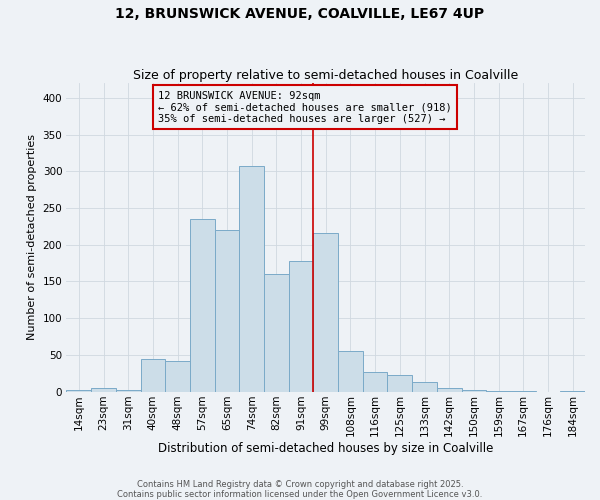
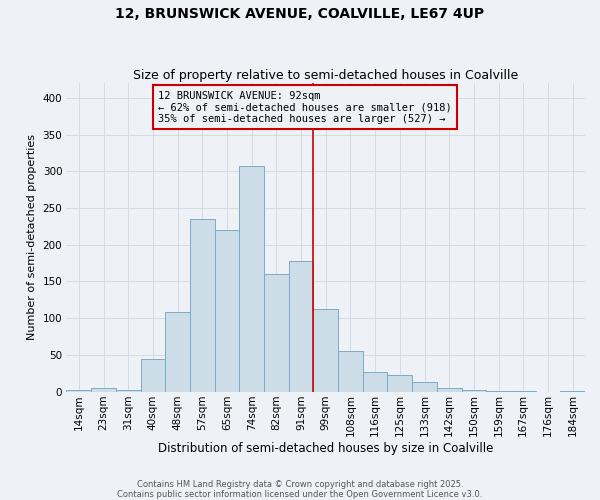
48sqm: 42 -> 108
99sqm: 216 -> 113
